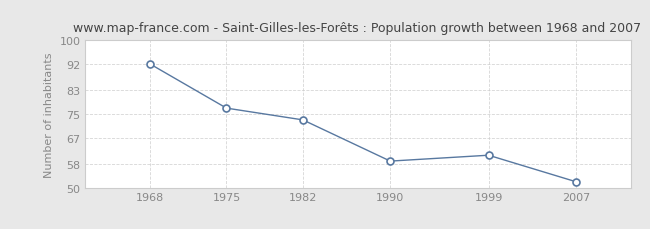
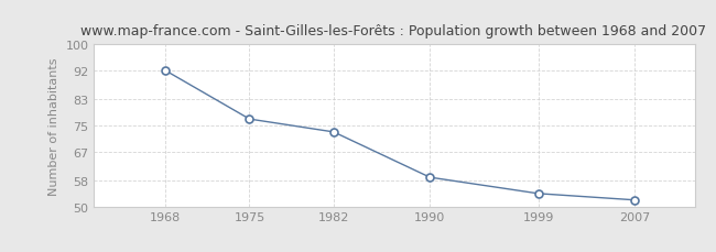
1999: 61 -> 54
